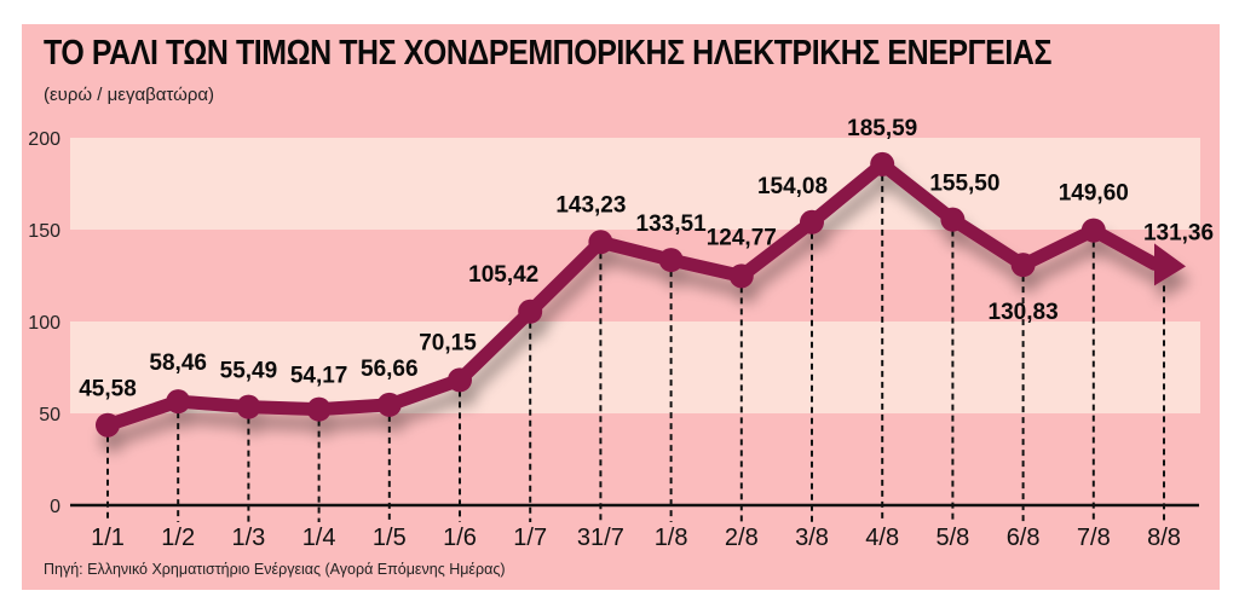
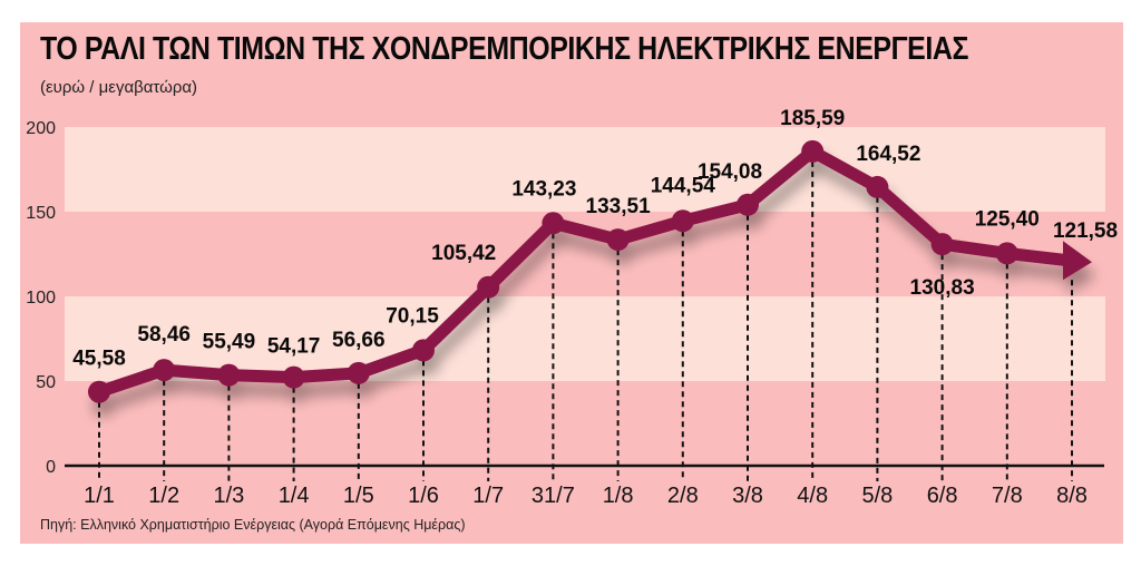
2/8: 124,77 -> 144,54
5/8: 155,50 -> 164,52
7/8: 149,60 -> 125,40
8/8: 131,36 -> 121,58
